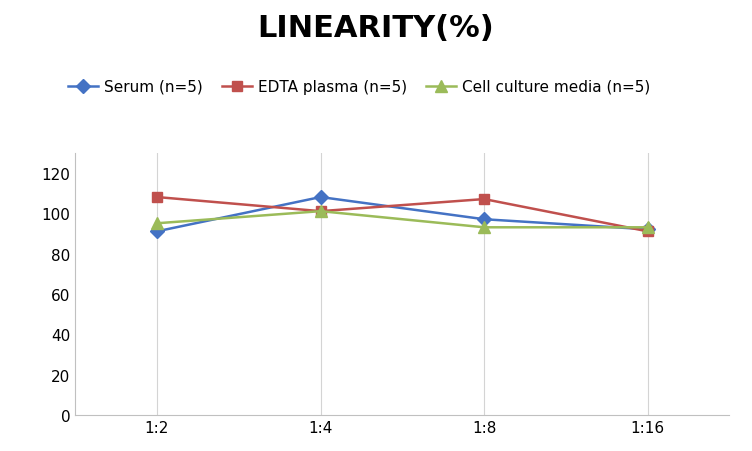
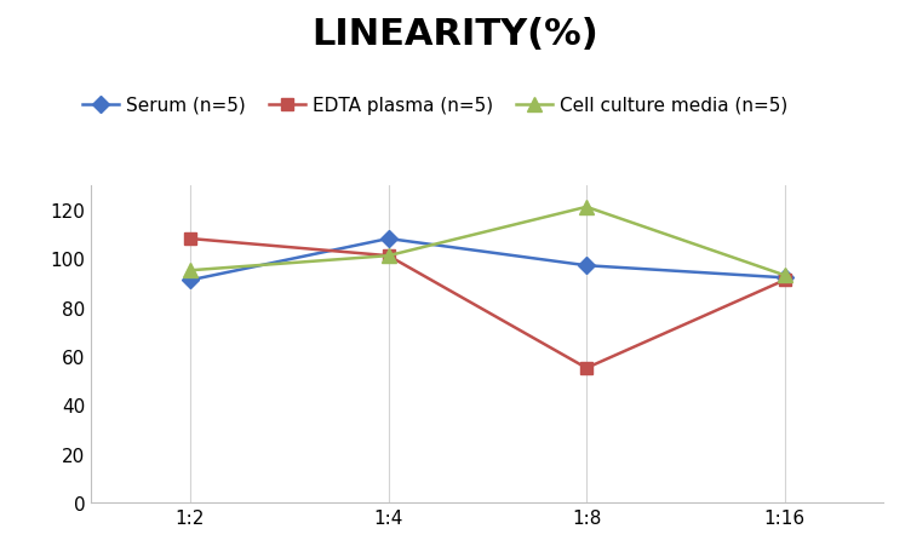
EDTA plasma (n=5)/1:8: 107 -> 55
Cell culture media (n=5)/1:8: 93 -> 121
